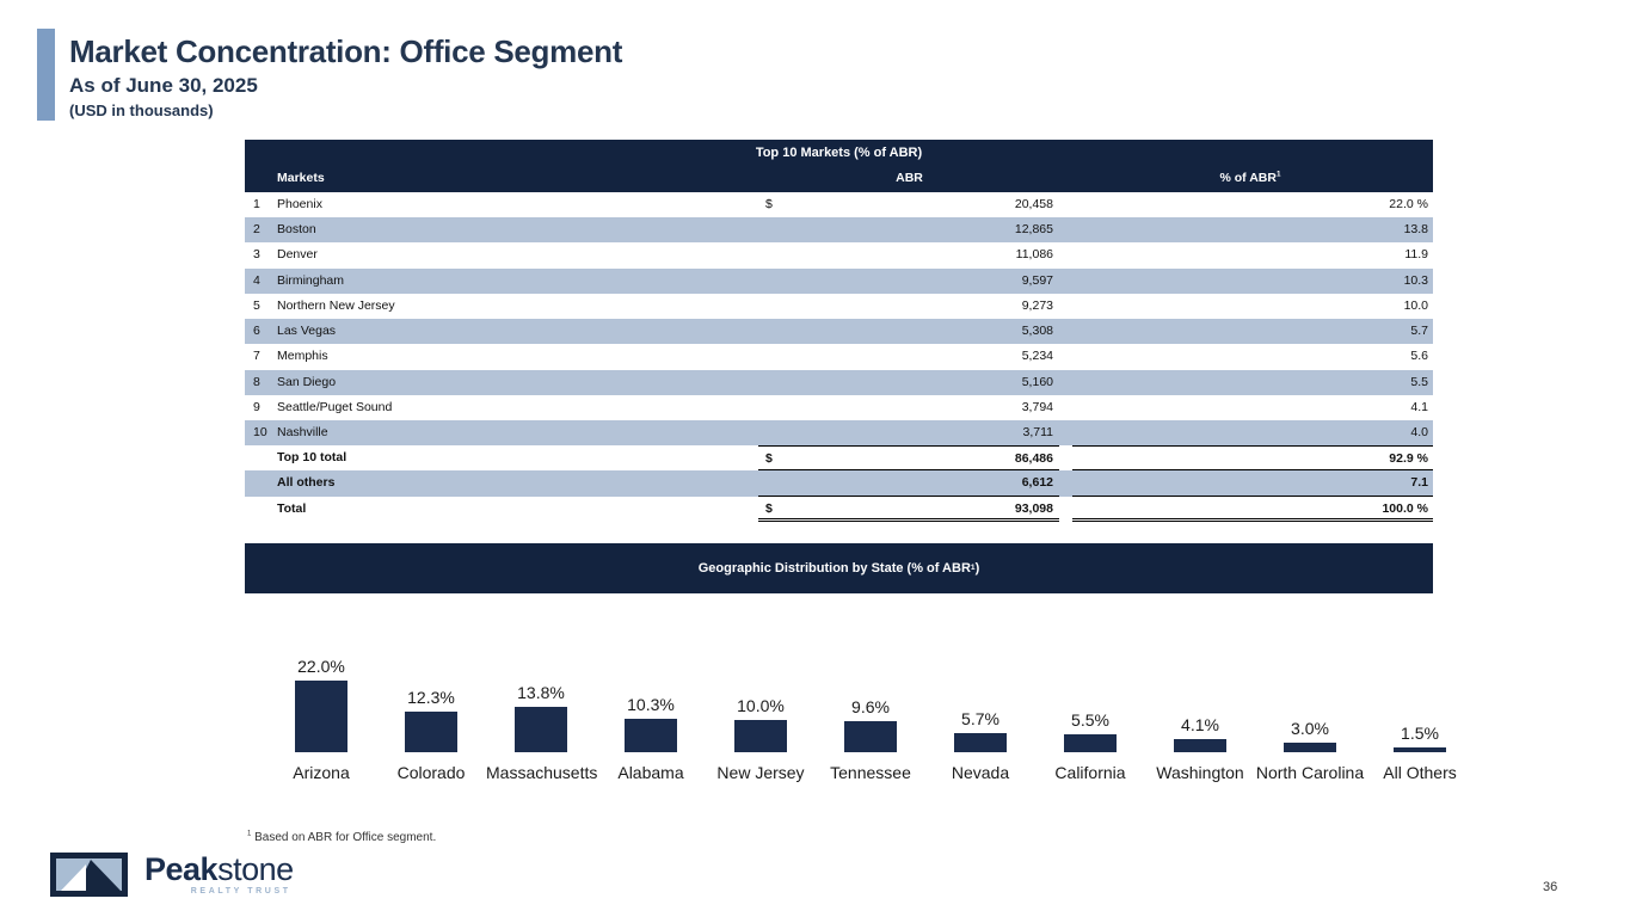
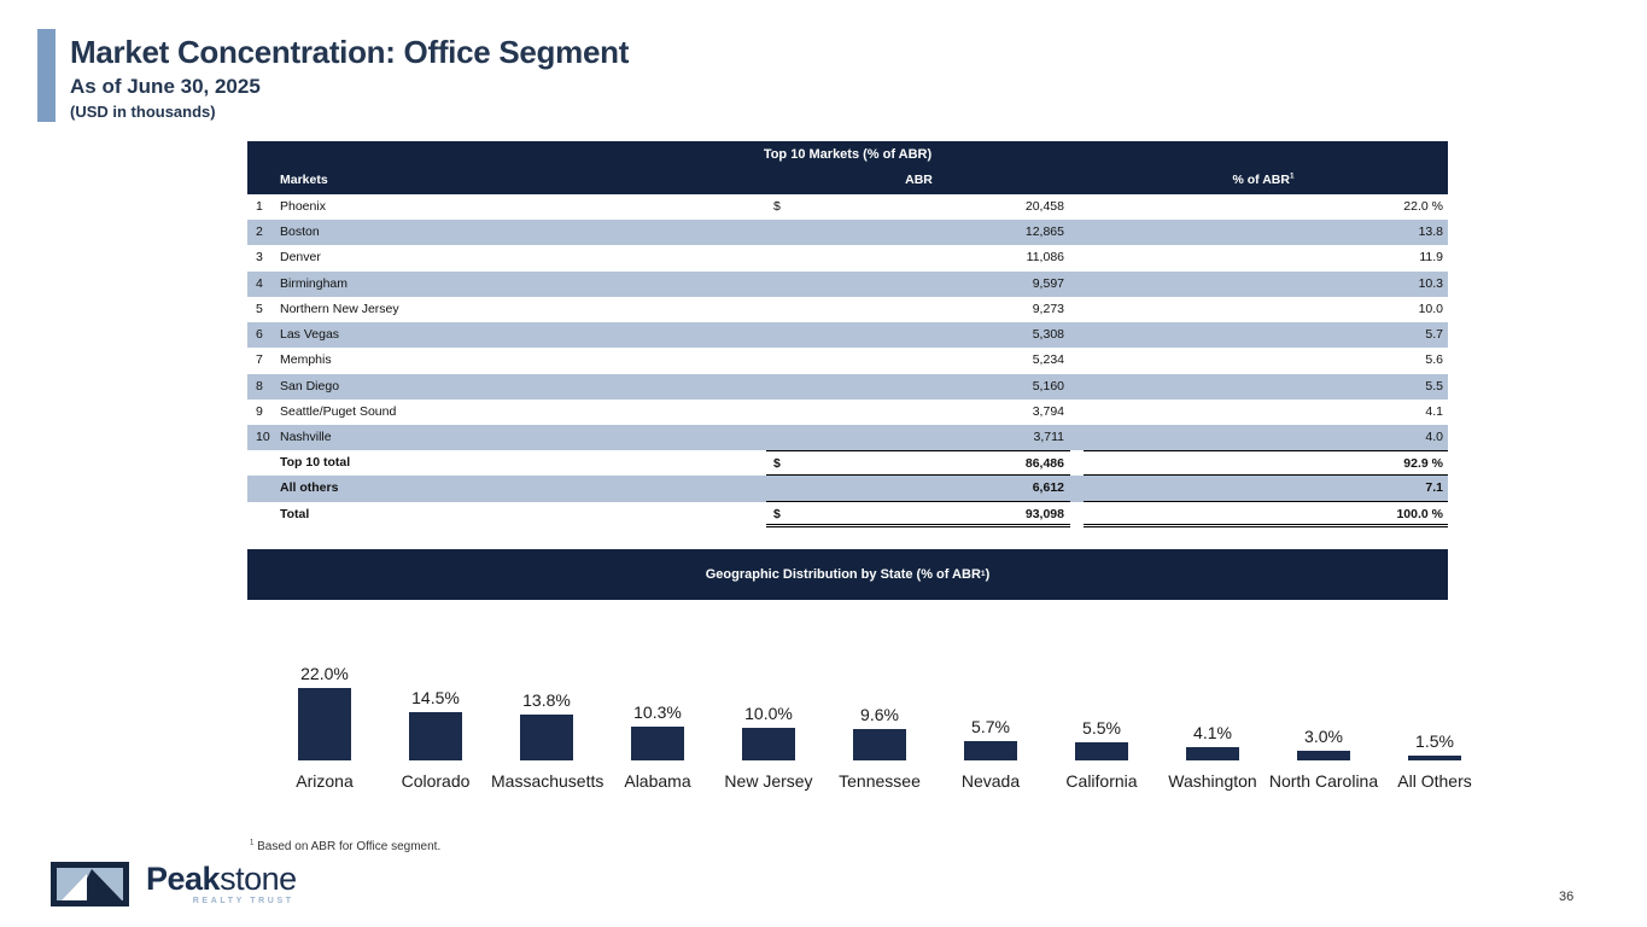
Colorado: 12.3% -> 14.5%
